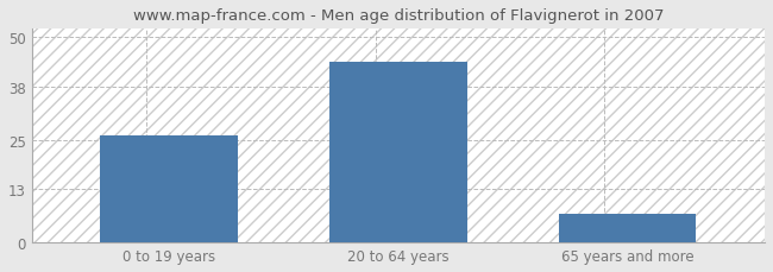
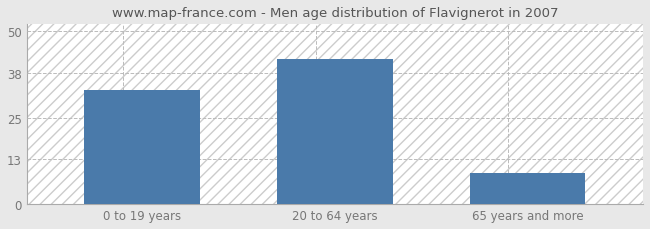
0 to 19 years: 26 -> 33
20 to 64 years: 44 -> 42
65 years and more: 7 -> 9
